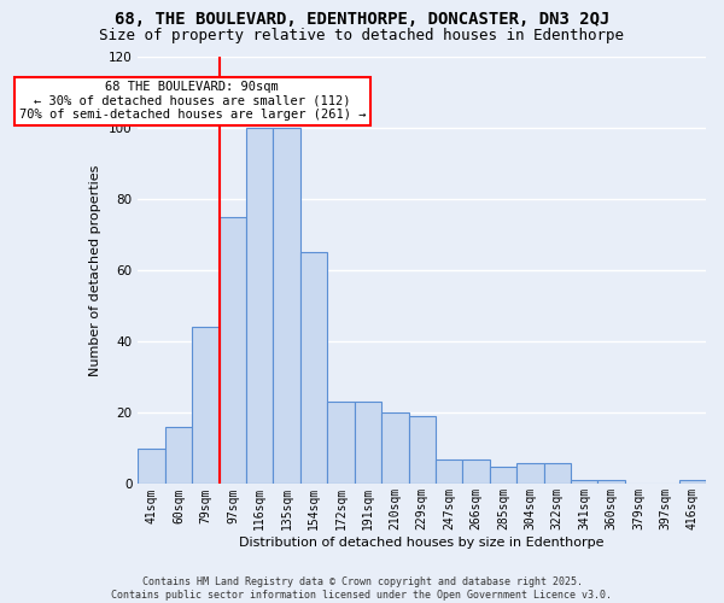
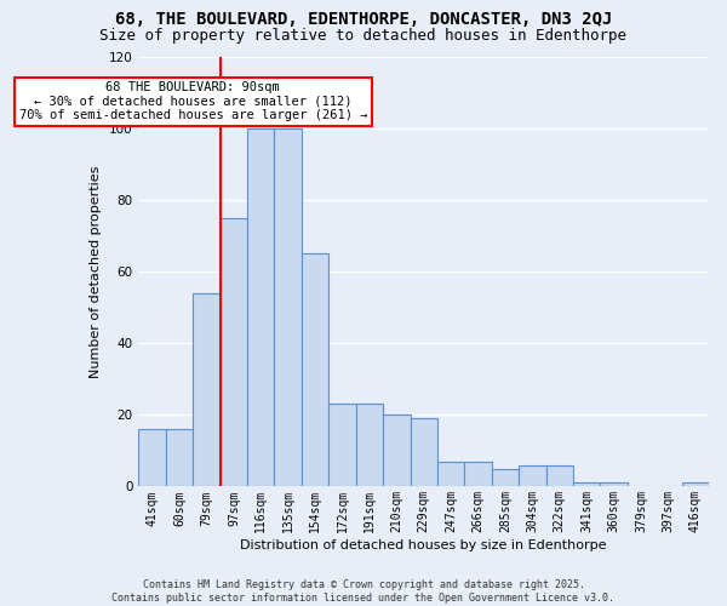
41sqm: 10 -> 16
79sqm: 44 -> 54
